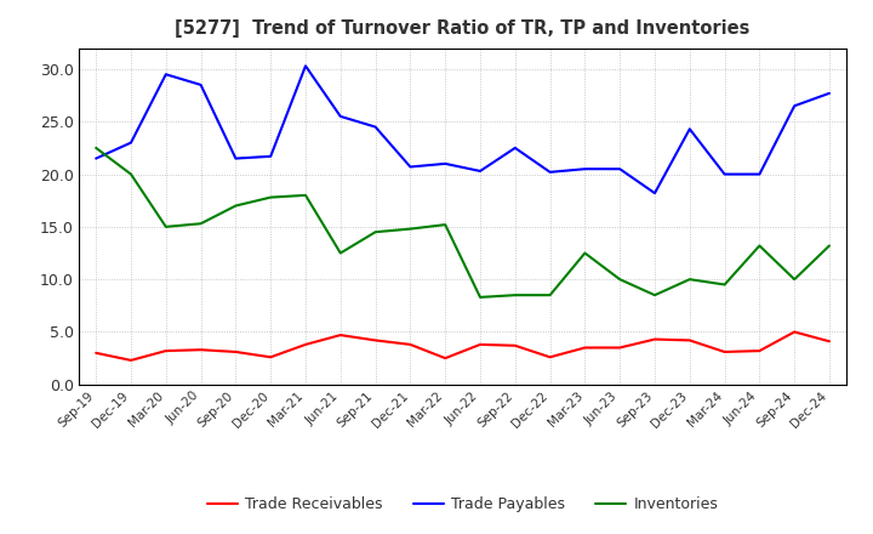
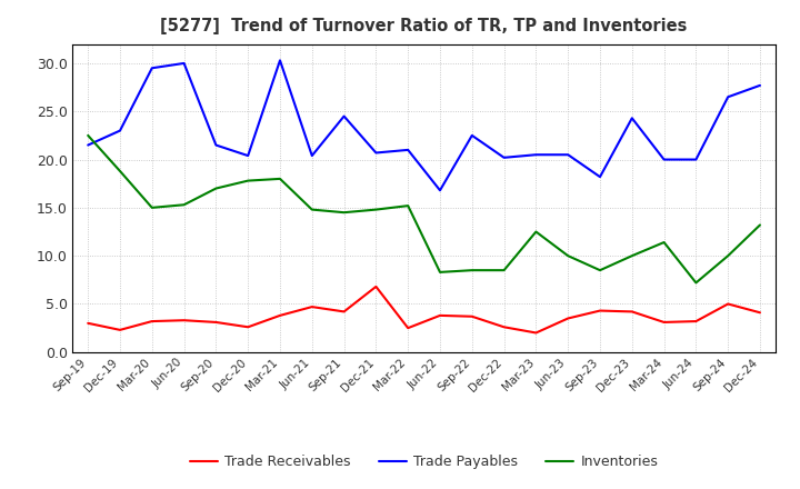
Inventories/Dec-19: 20.0 -> 18.8
Trade Payables/Jun-20: 28.5 -> 30.0
Trade Payables/Dec-20: 21.7 -> 20.4
Trade Payables/Jun-21: 25.5 -> 20.4
Inventories/Jun-21: 12.5 -> 14.8
Trade Receivables/Dec-21: 3.8 -> 6.8
Trade Payables/Jun-22: 20.3 -> 16.8
Trade Receivables/Mar-23: 3.5 -> 2.0
Inventories/Mar-24: 9.5 -> 11.4
Inventories/Jun-24: 13.2 -> 7.2
